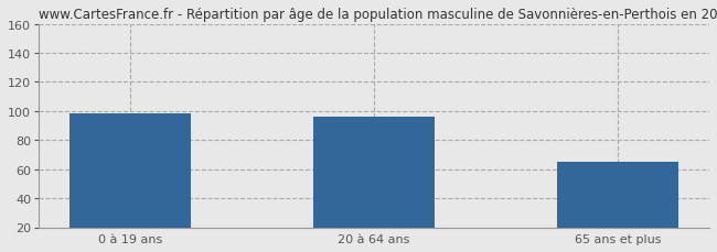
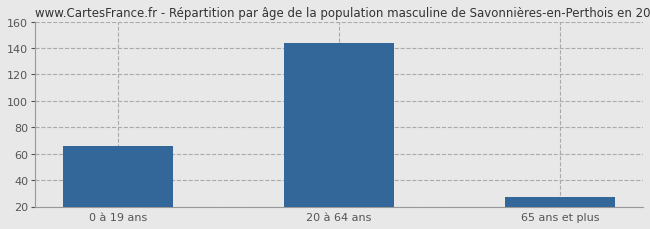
0 à 19 ans: 98 -> 66
20 à 64 ans: 96 -> 144
65 ans et plus: 65 -> 27
